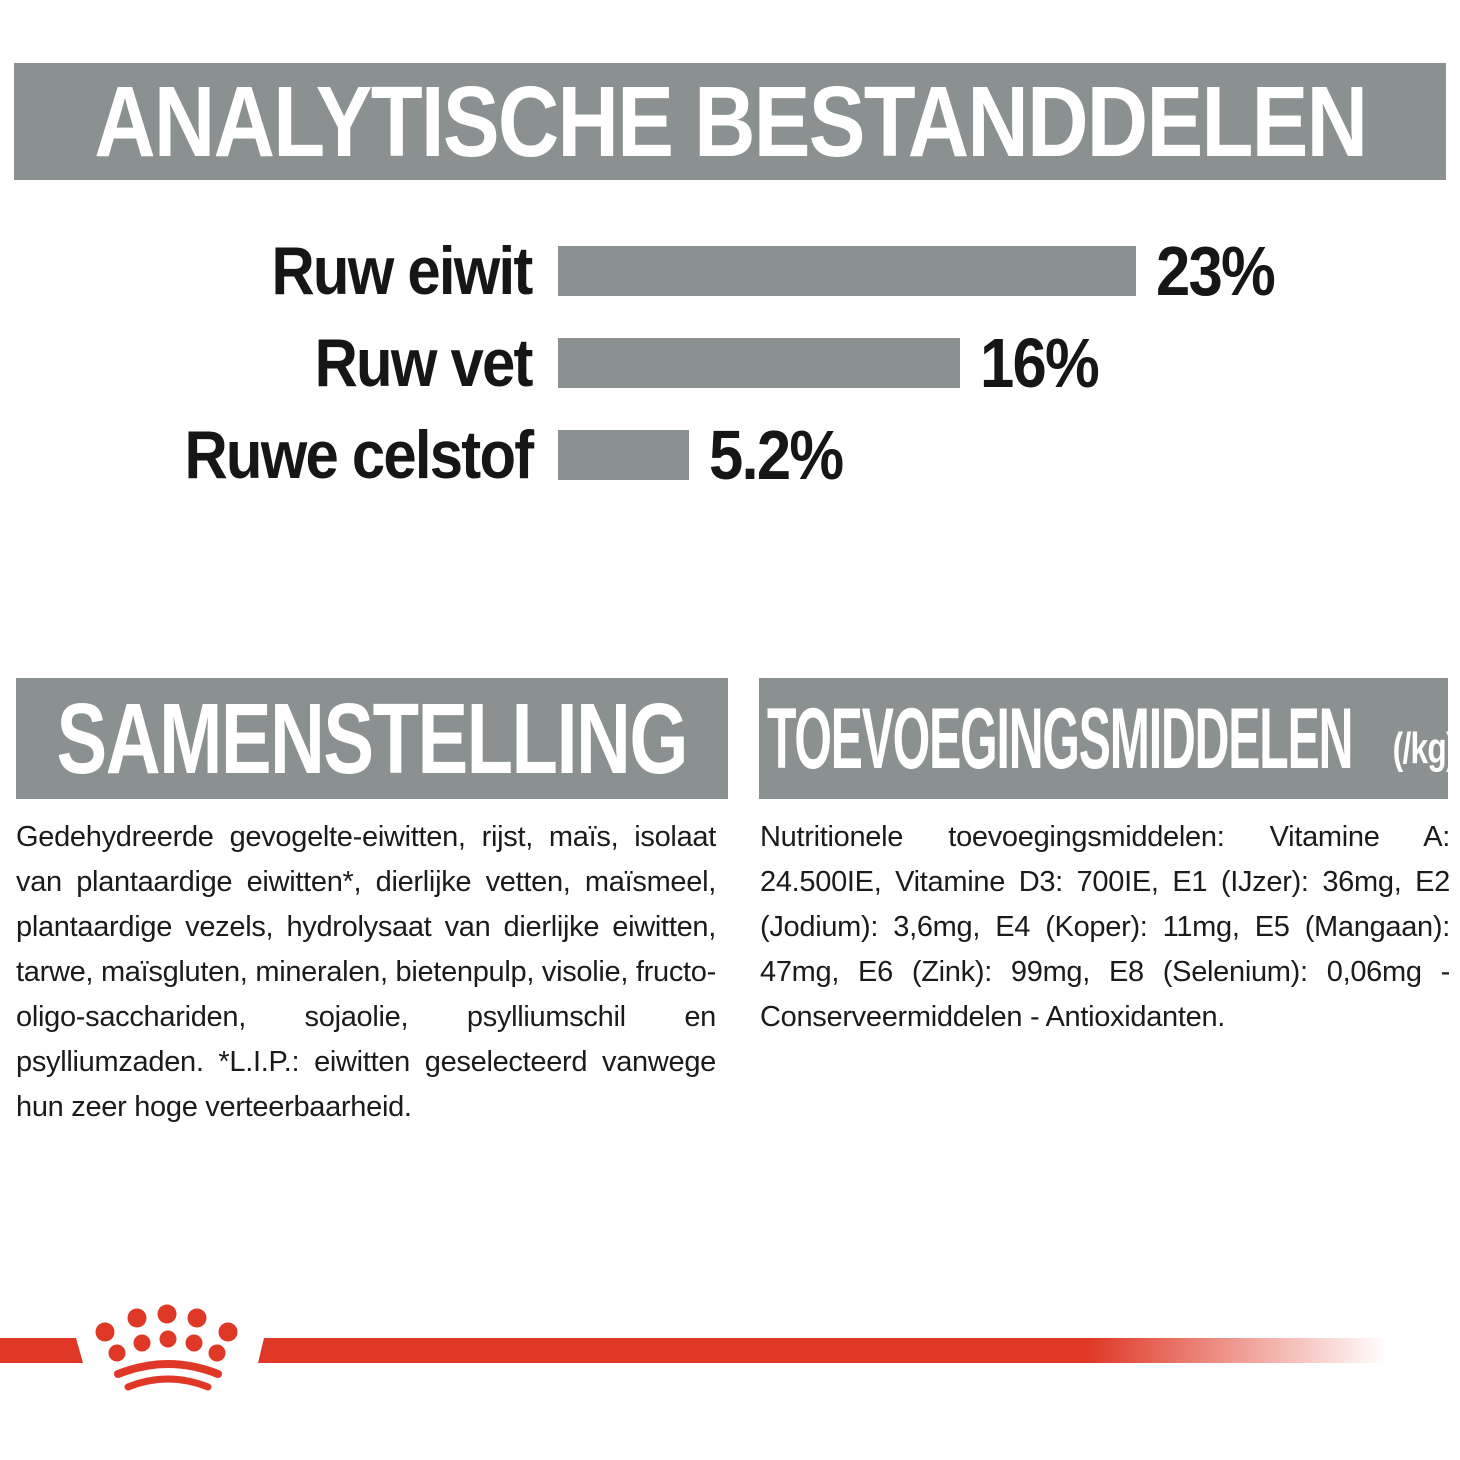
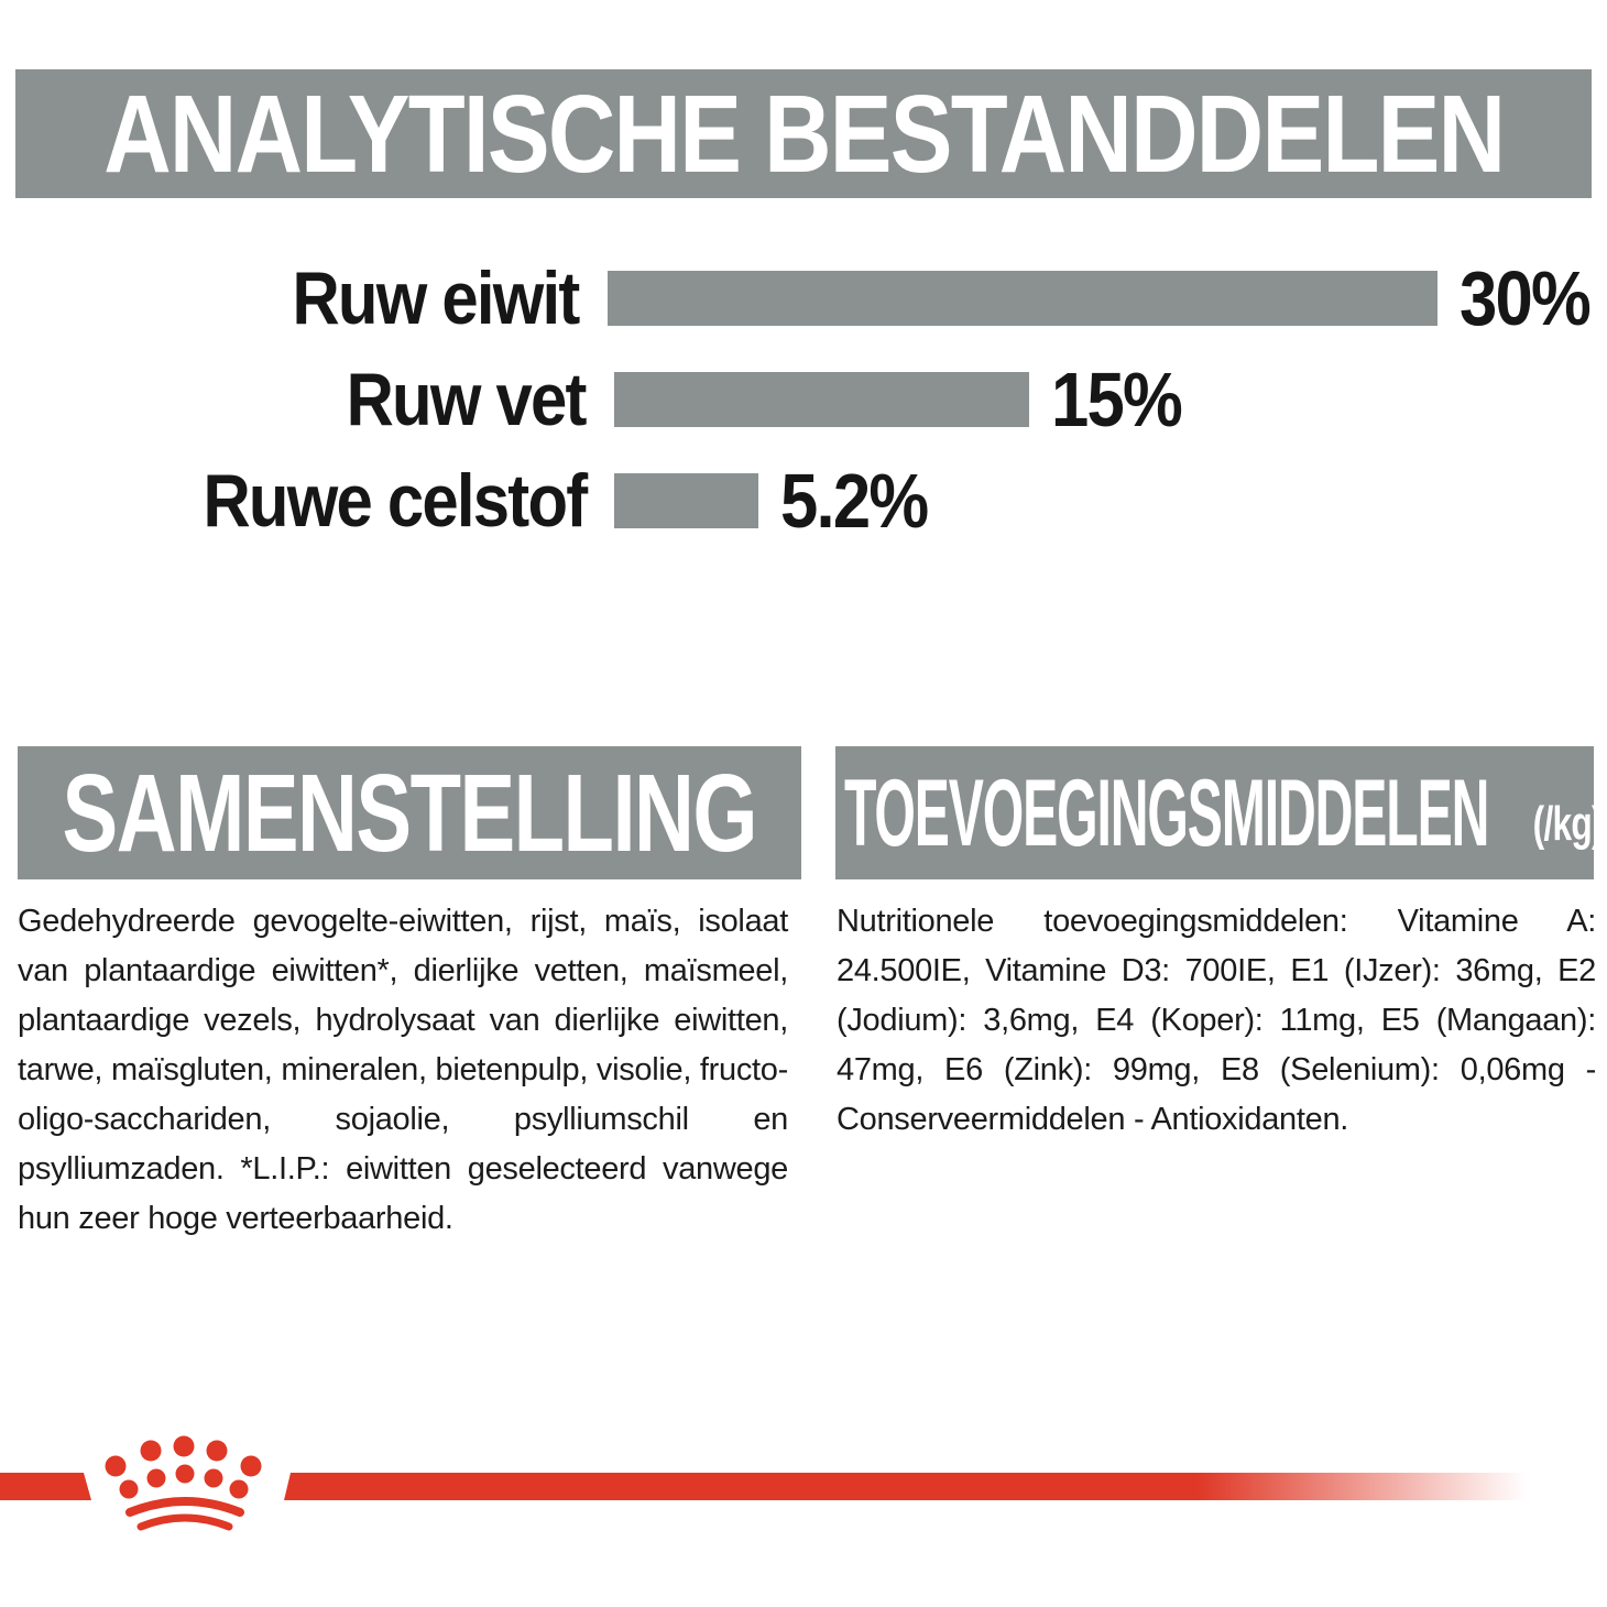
Ruw eiwit: 23% -> 30%
Ruw vet: 16% -> 15%
